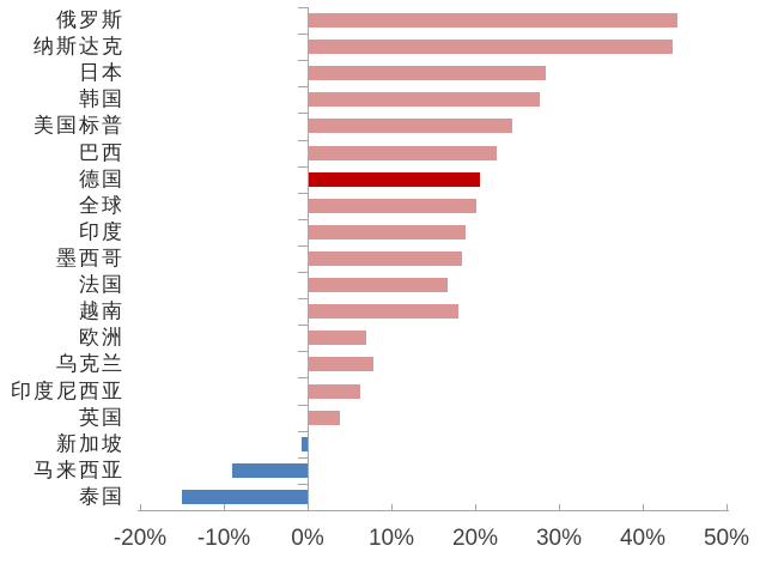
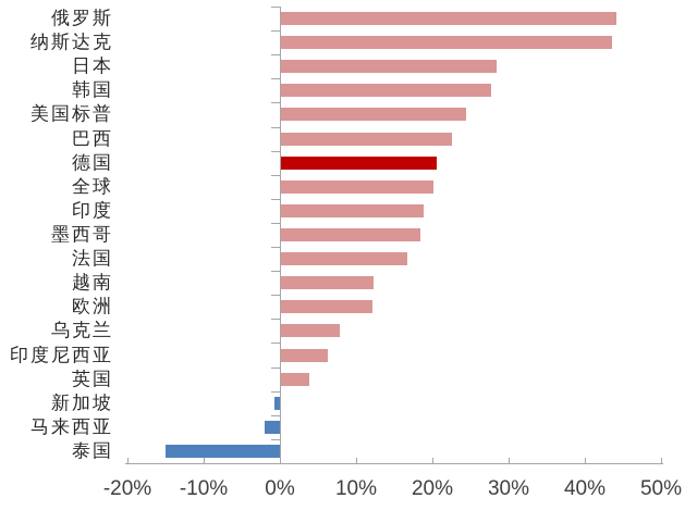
越南: 18% -> 12%
欧洲: 7% -> 12%
马来西亚: -9% -> -2%
